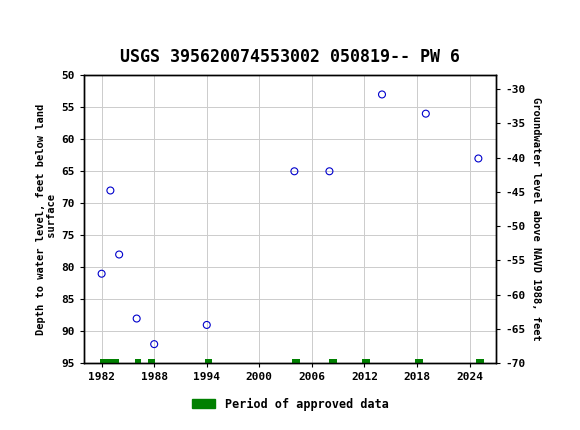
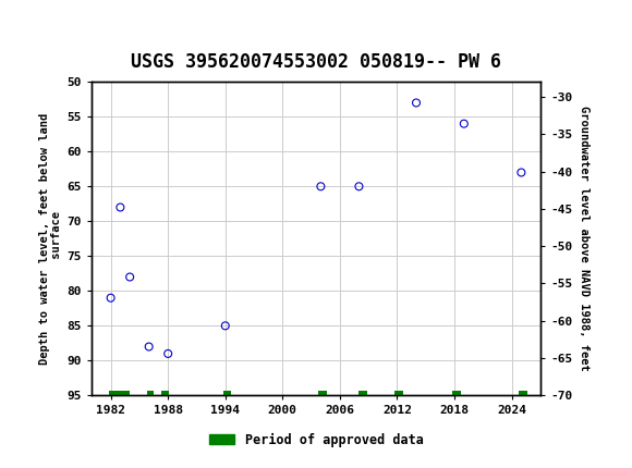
1988: 92 -> 89
1994: 89 -> 85
